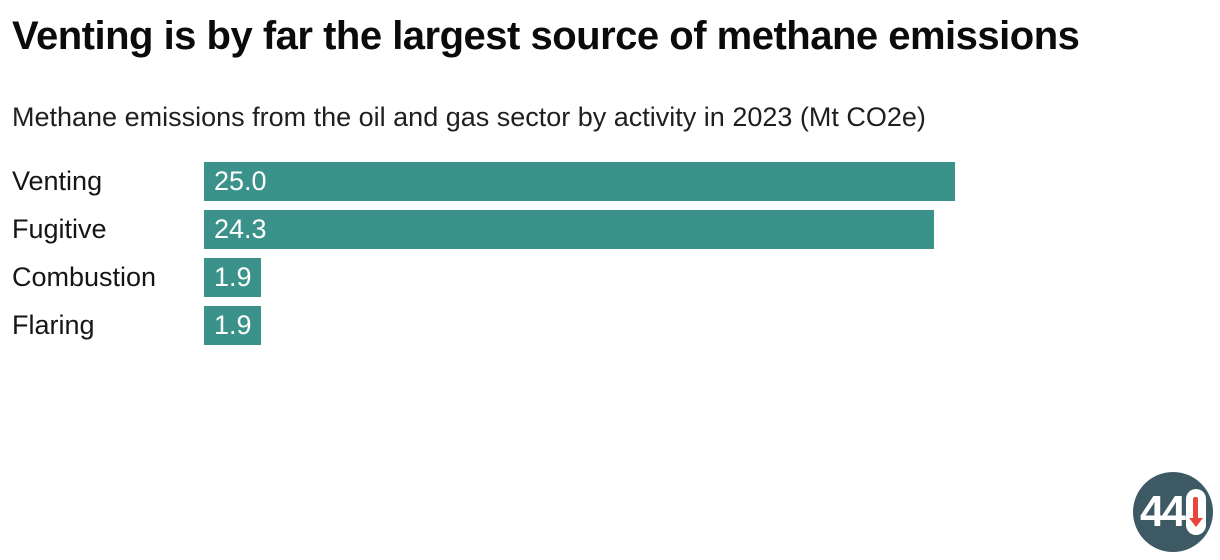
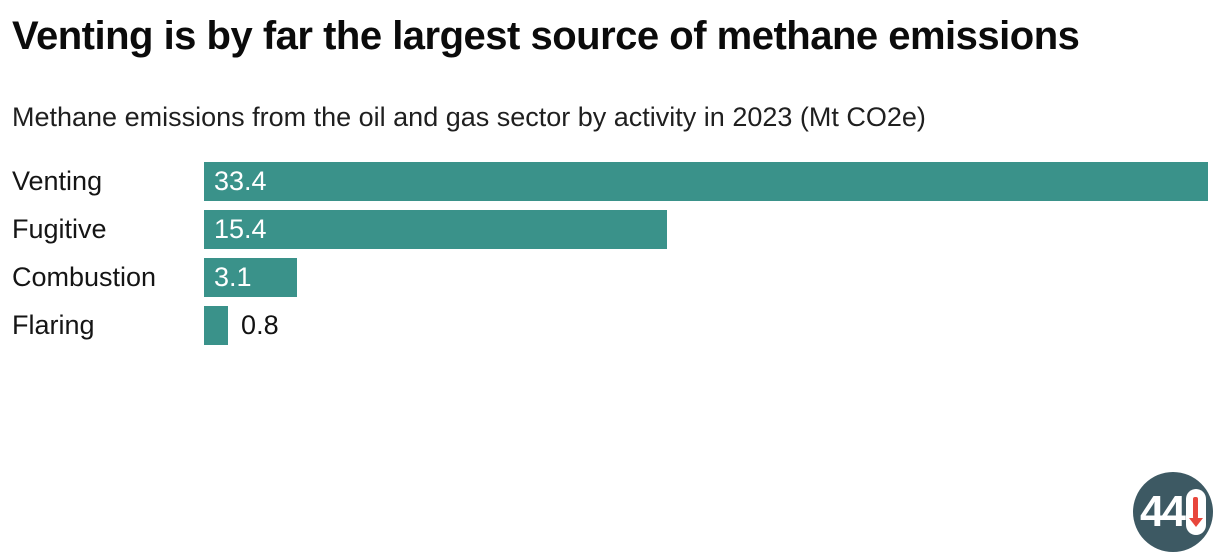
Venting: 25.0 -> 33.4
Fugitive: 24.3 -> 15.4
Combustion: 1.9 -> 3.1
Flaring: 1.9 -> 0.8
